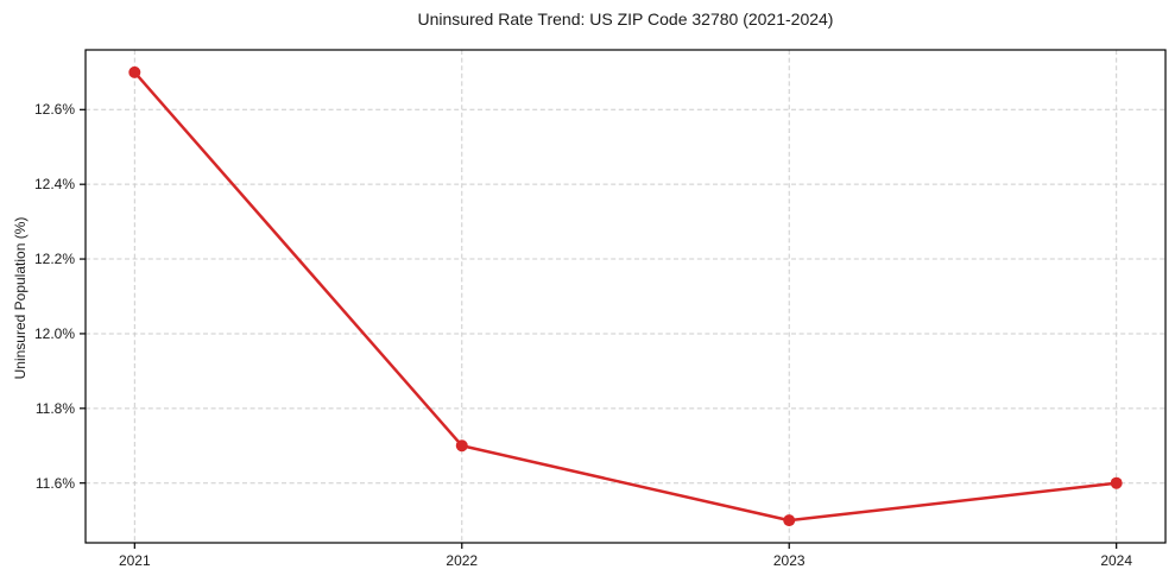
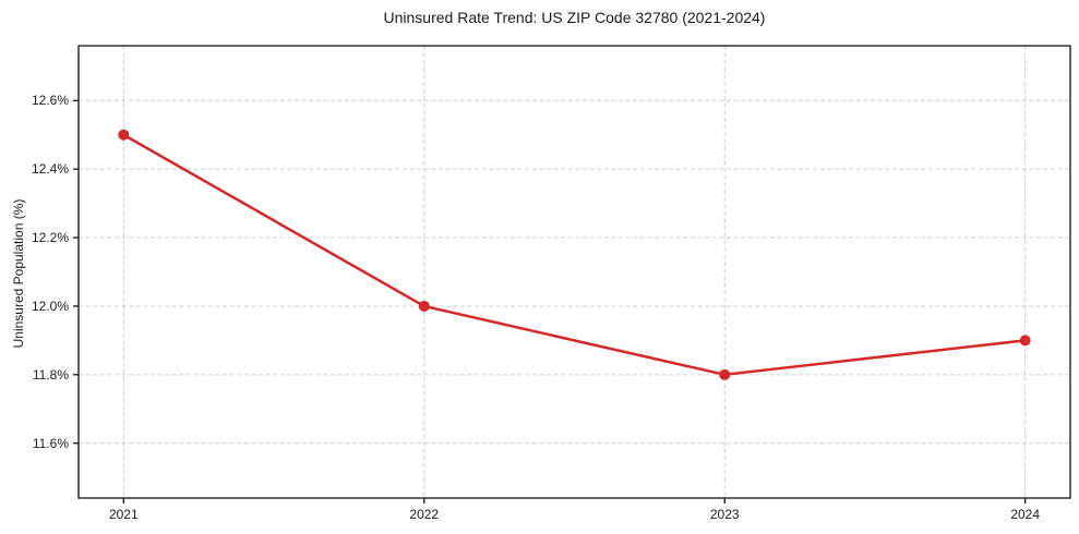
2021: 12.7% -> 12.5%
2022: 11.7% -> 12.0%
2023: 11.5% -> 11.8%
2024: 11.6% -> 11.9%
